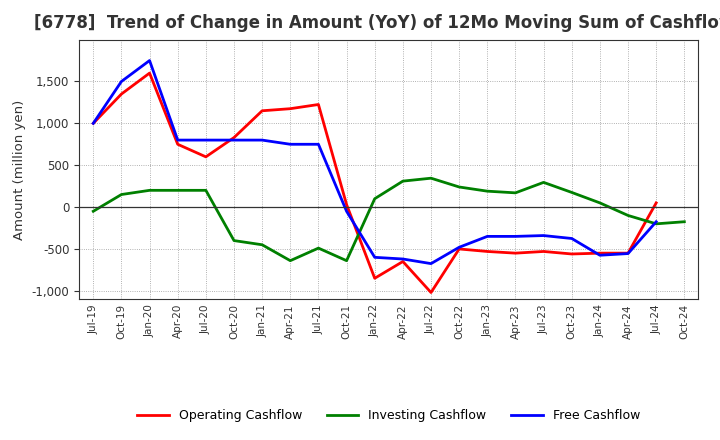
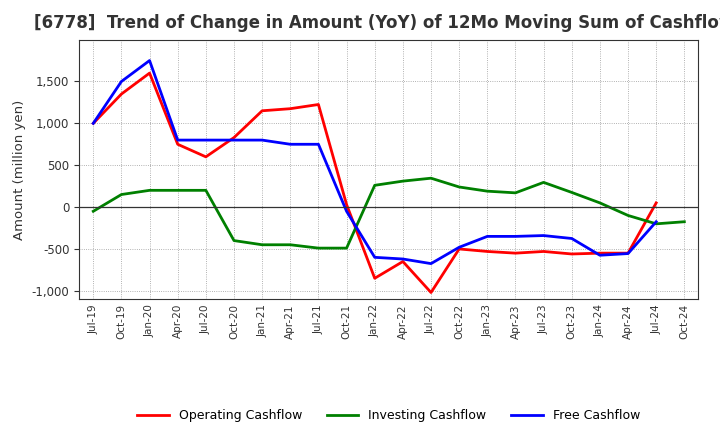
Investing Cashflow/Apr-21: -640 -> -450
Investing Cashflow/Oct-21: -640 -> -490
Investing Cashflow/Jan-22: 100 -> 260
